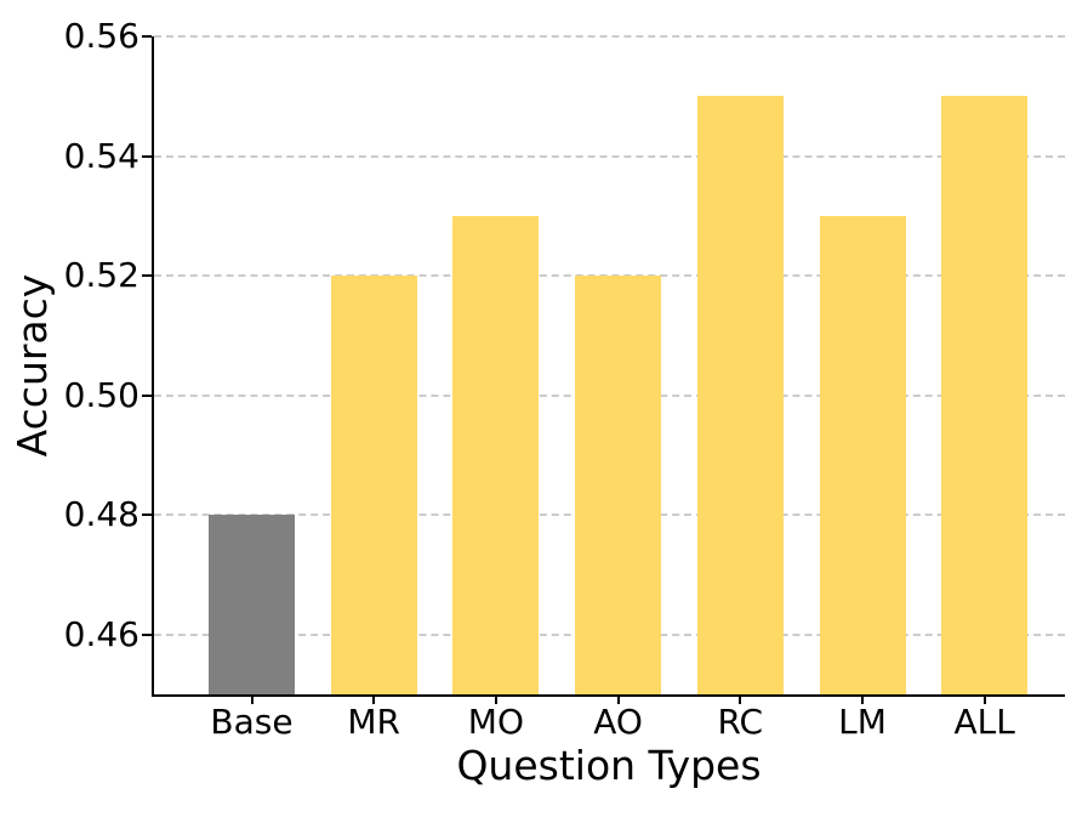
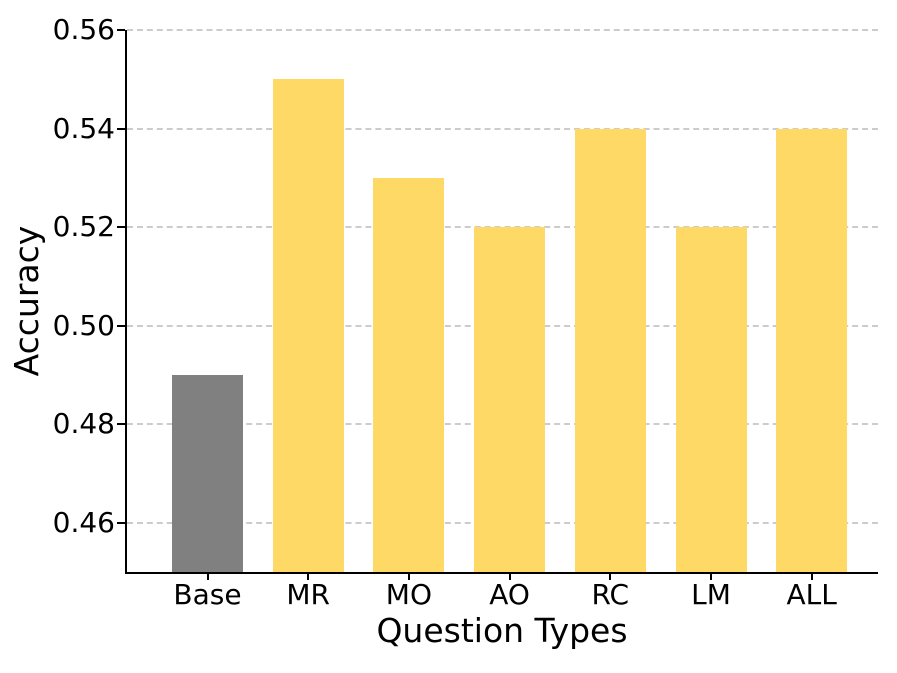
Base: 0.48 -> 0.49
MR: 0.52 -> 0.55
RC: 0.55 -> 0.54
LM: 0.53 -> 0.52
ALL: 0.55 -> 0.54
